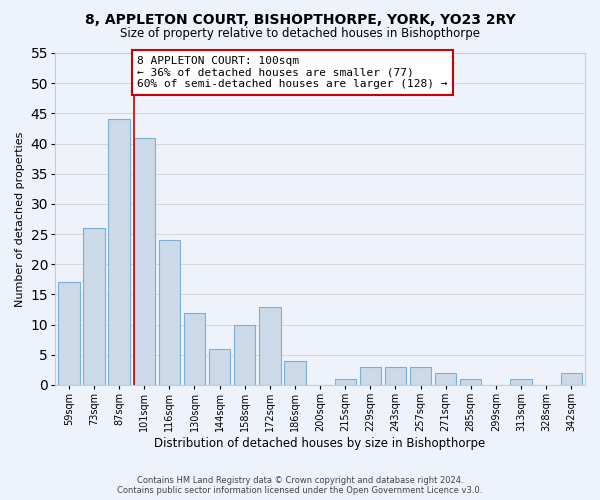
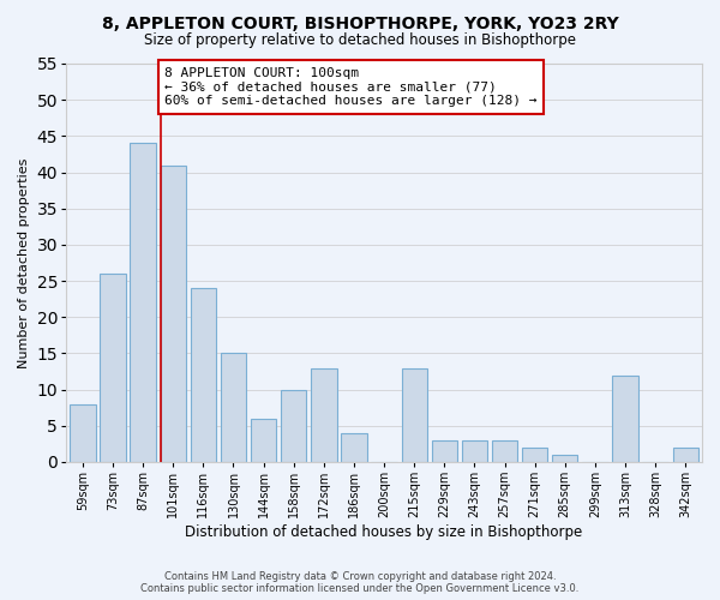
59sqm: 17 -> 8
130sqm: 12 -> 15
215sqm: 1 -> 13
313sqm: 1 -> 12
